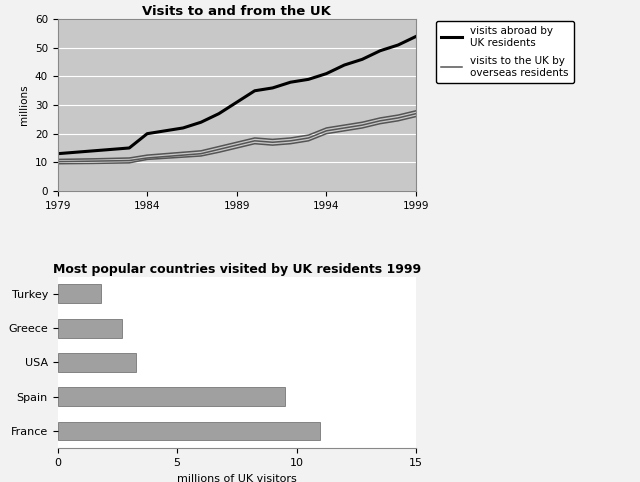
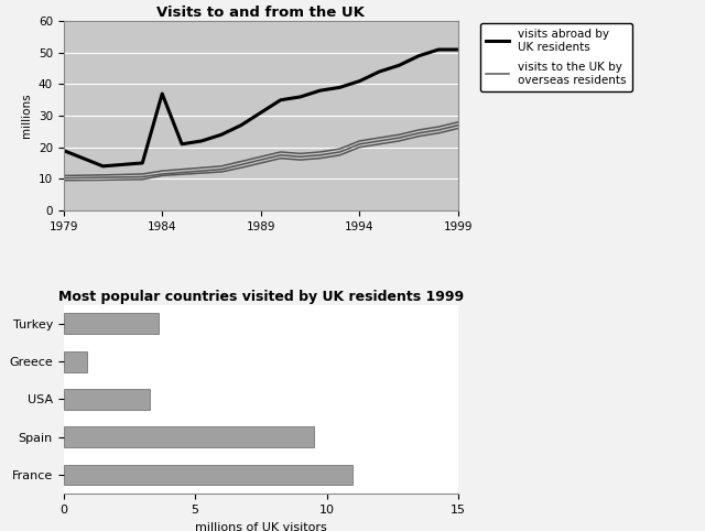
Visits to and from the UK/visits abroad by UK residents/1979: 13 -> 19
Visits to and from the UK/visits abroad by UK residents/1984: 20 -> 37
Visits to and from the UK/visits abroad by UK residents/1999: 54 -> 51
Most popular countries visited by UK residents 1999/Turkey: 1.8 -> 3.6
Most popular countries visited by UK residents 1999/Greece: 2.7 -> 0.9
